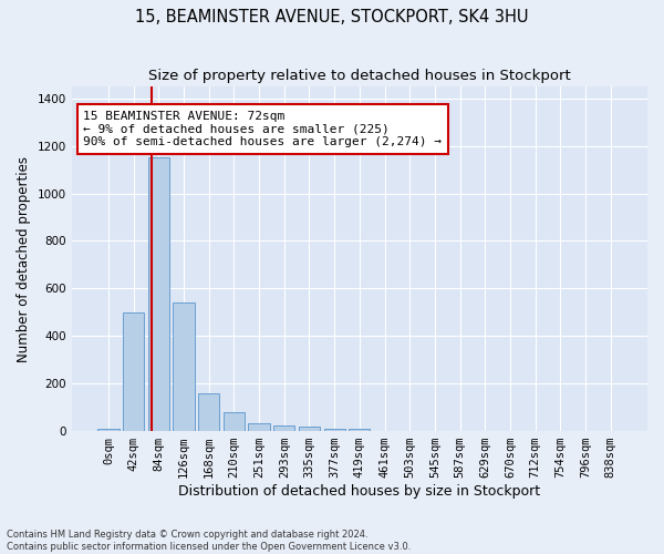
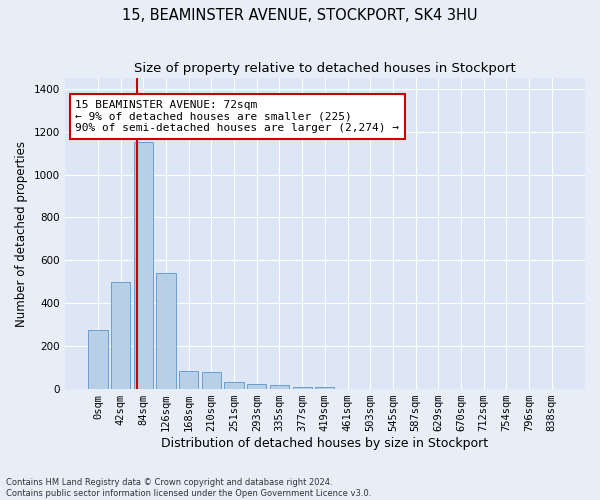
0sqm: 10 -> 275
168sqm: 160 -> 85
